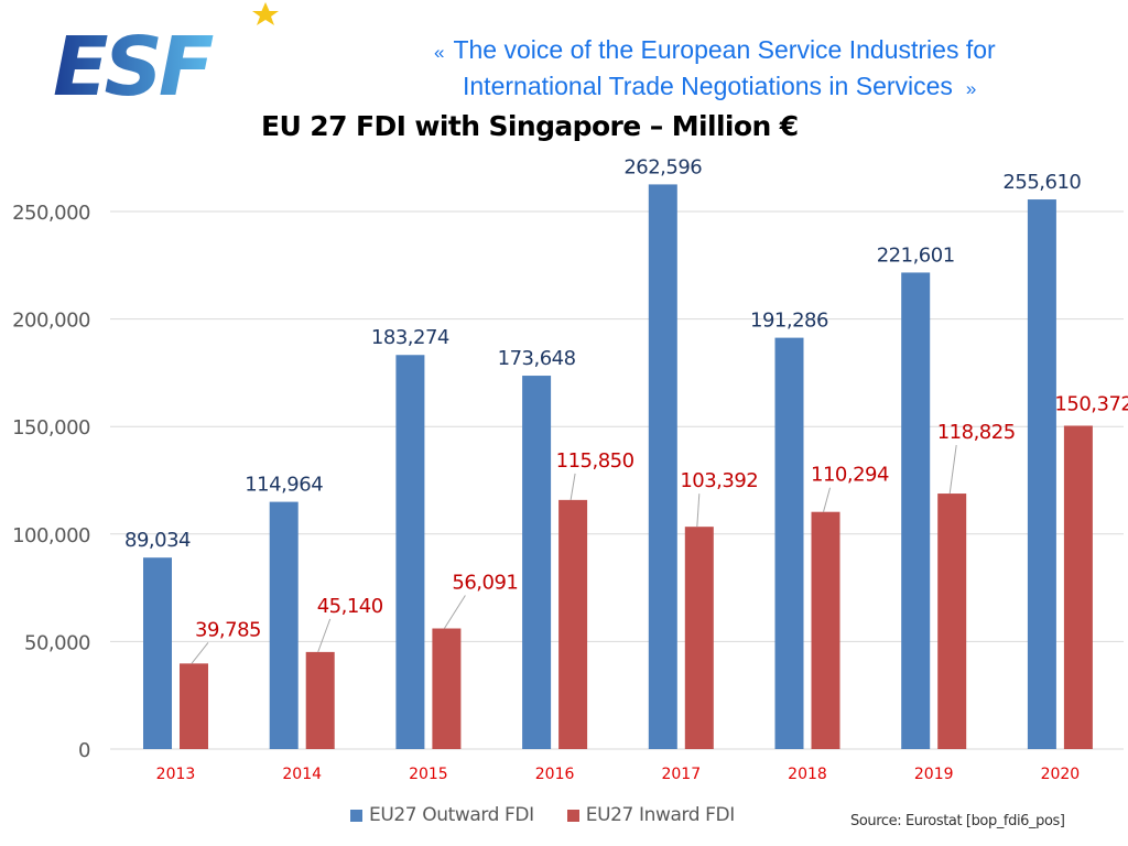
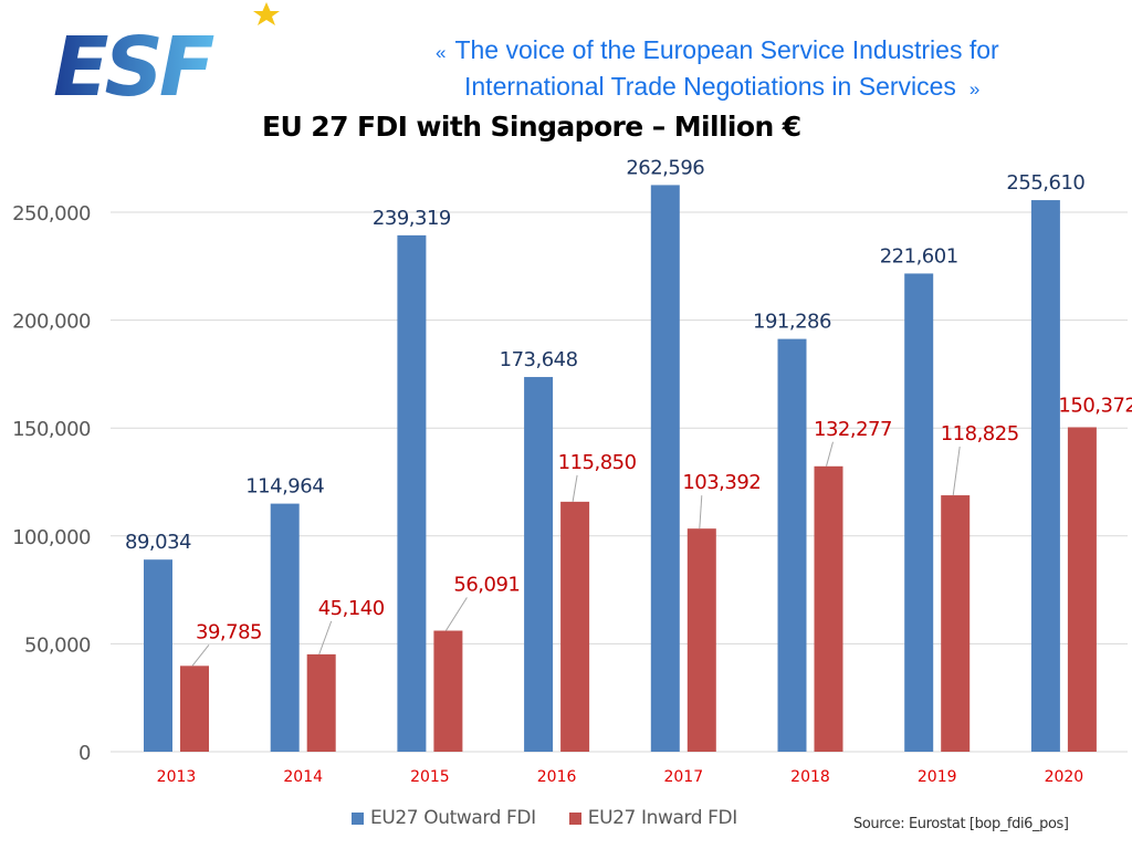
EU27 Outward FDI/2015: 183,274 -> 239,319
EU27 Inward FDI/2018: 110,294 -> 132,277
